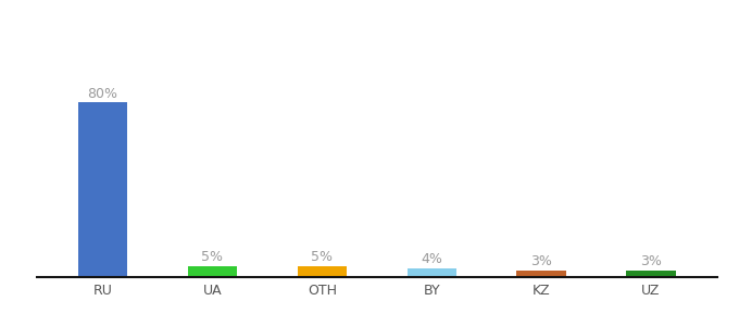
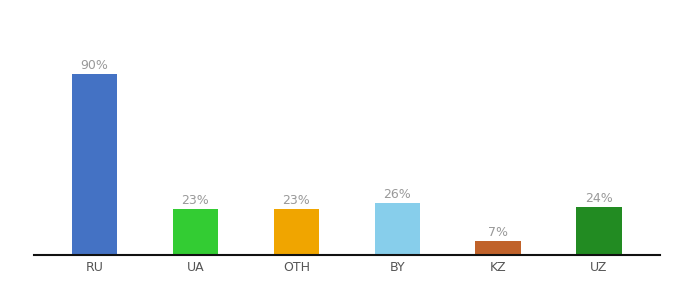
RU: 80% -> 90%
UA: 5% -> 23%
OTH: 5% -> 23%
BY: 4% -> 26%
KZ: 3% -> 7%
UZ: 3% -> 24%
